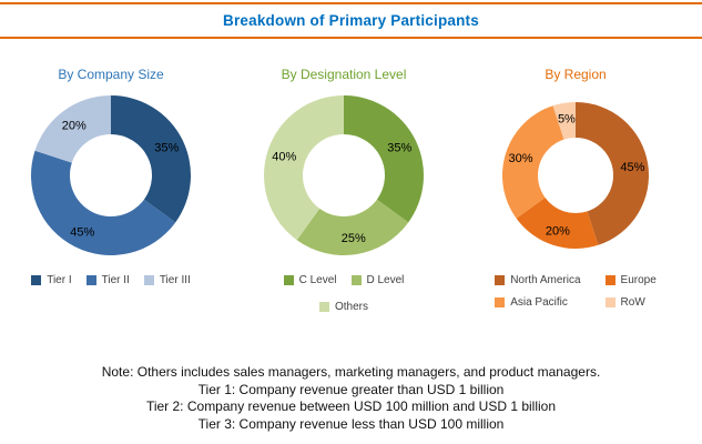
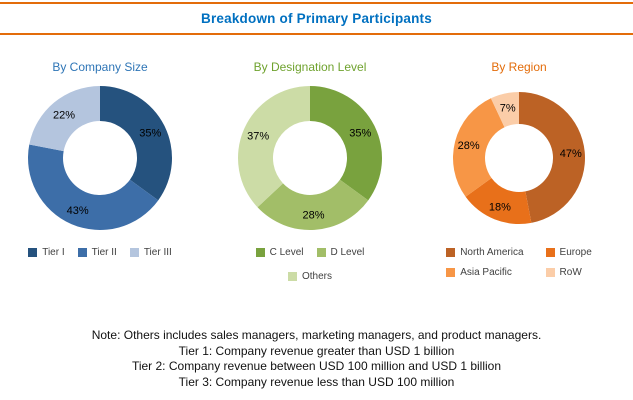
By Company Size/Tier II: 45% -> 43%
By Company Size/Tier III: 20% -> 22%
By Designation Level/D Level: 25% -> 28%
By Designation Level/Others: 40% -> 37%
By Region/North America: 45% -> 47%
By Region/Europe: 20% -> 18%
By Region/Asia Pacific: 30% -> 28%
By Region/RoW: 5% -> 7%
